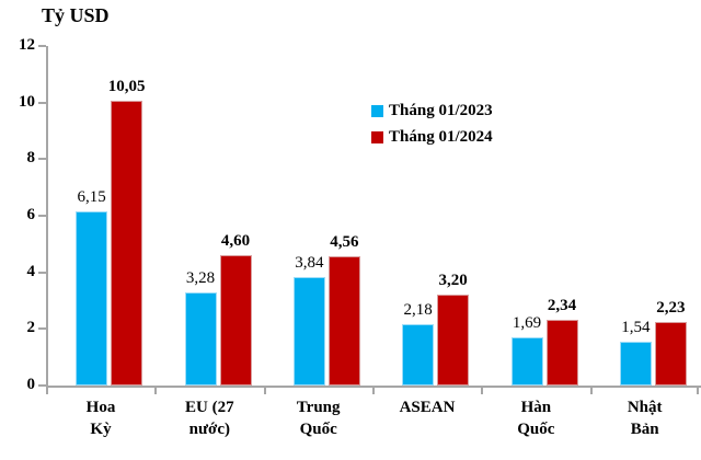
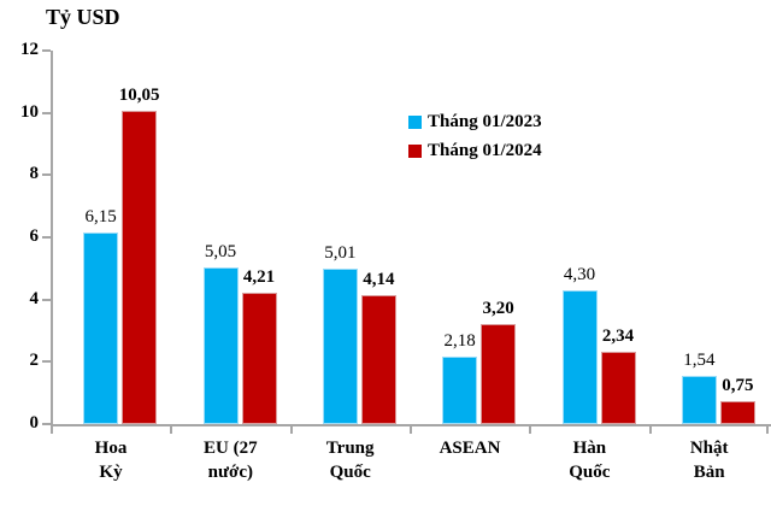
Tháng 01/2023/EU (27 nước): 3,28 -> 5,05
Tháng 01/2024/EU (27 nước): 4,60 -> 4,21
Tháng 01/2023/Trung Quốc: 3,84 -> 5,01
Tháng 01/2024/Trung Quốc: 4,56 -> 4,14
Tháng 01/2023/Hàn Quốc: 1,69 -> 4,30
Tháng 01/2024/Nhật Bản: 2,23 -> 0,75
